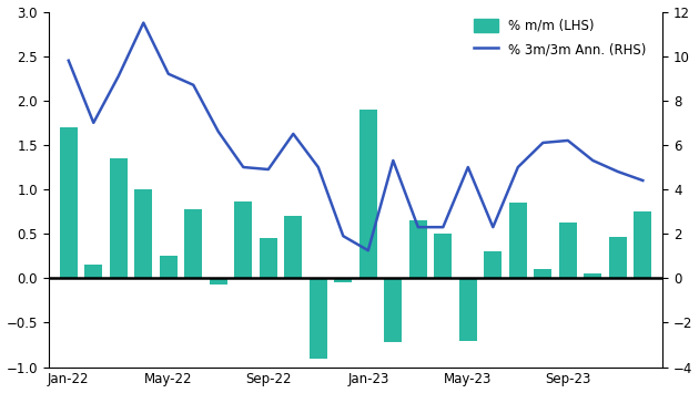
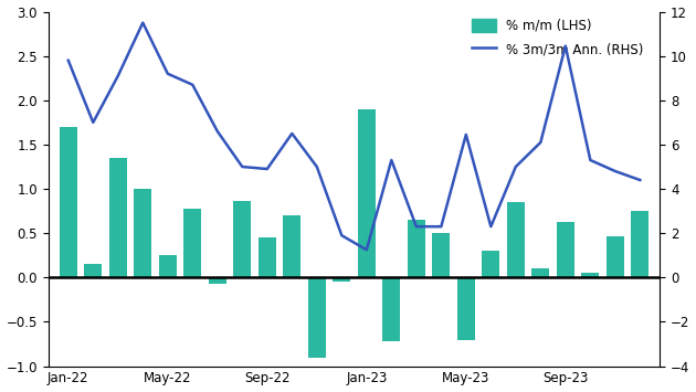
% 3m/3m Ann. (RHS)/May-23: 5.00 -> 6.45
% 3m/3m Ann. (RHS)/Sep-23: 6.20 -> 10.45
